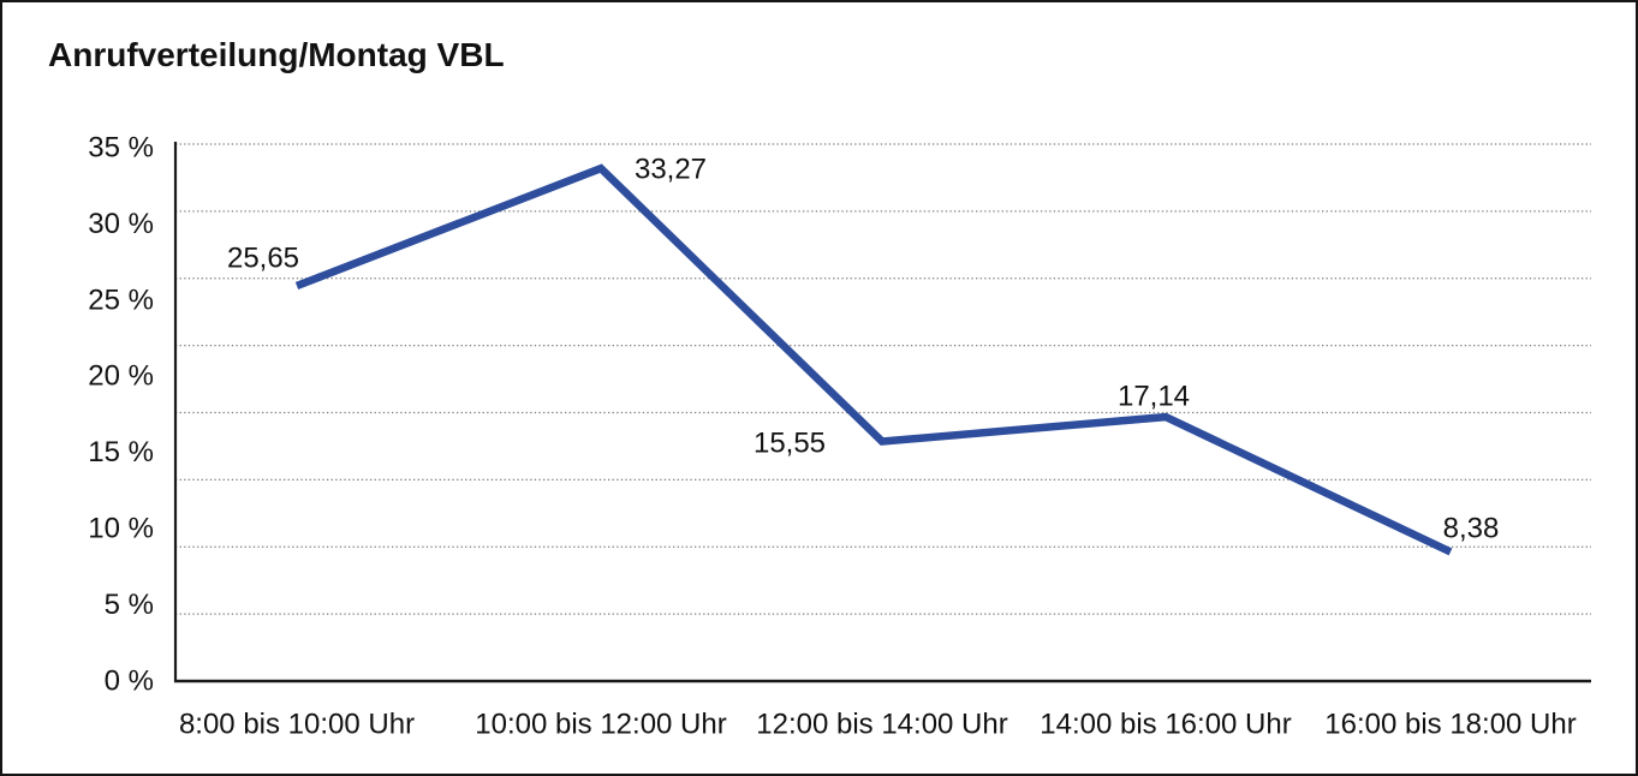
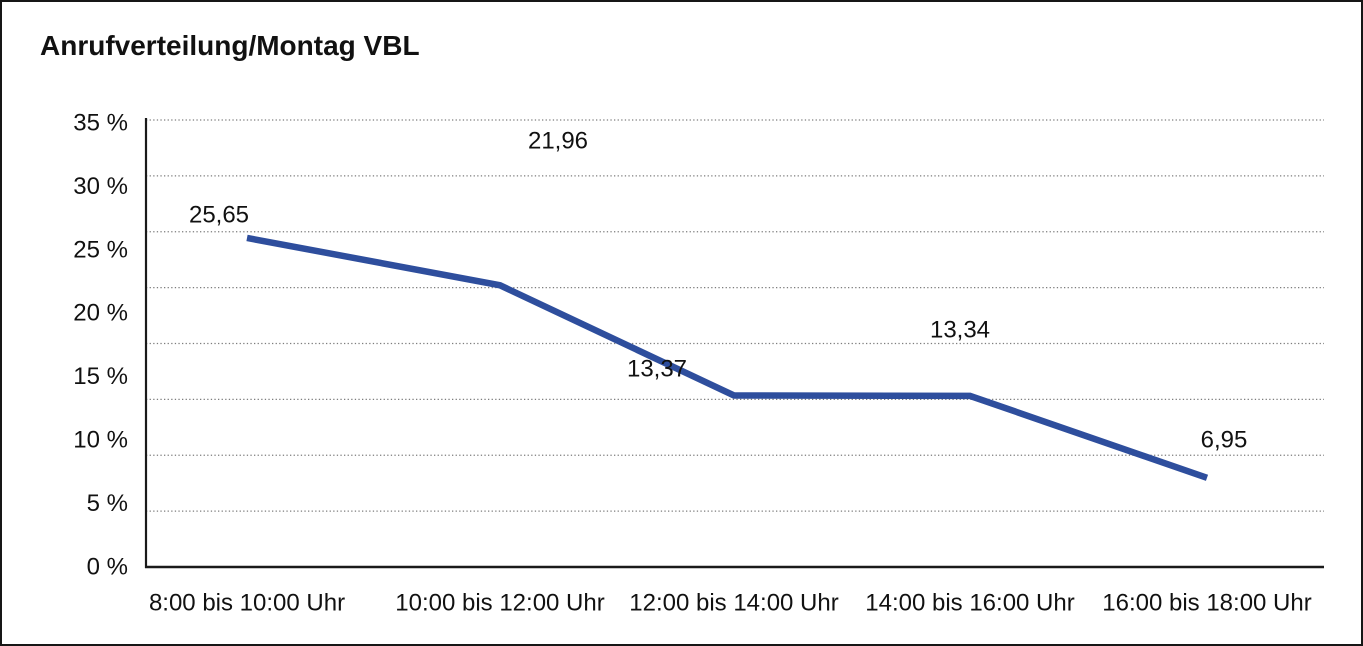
10:00 bis 12:00 Uhr: 33,27 -> 21,96
12:00 bis 14:00 Uhr: 15,55 -> 13,37
14:00 bis 16:00 Uhr: 17,14 -> 13,34
16:00 bis 18:00 Uhr: 8,38 -> 6,95
